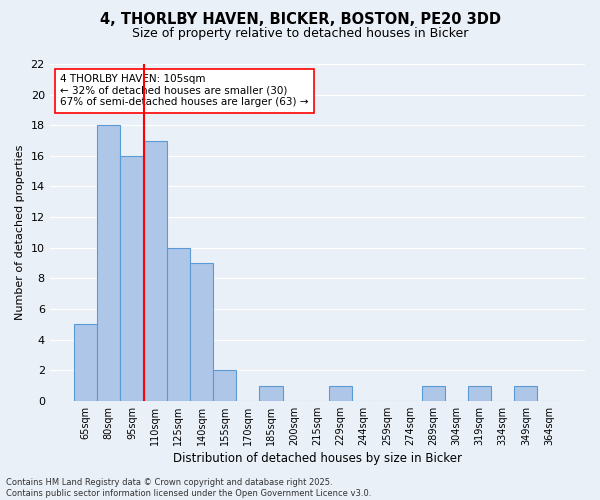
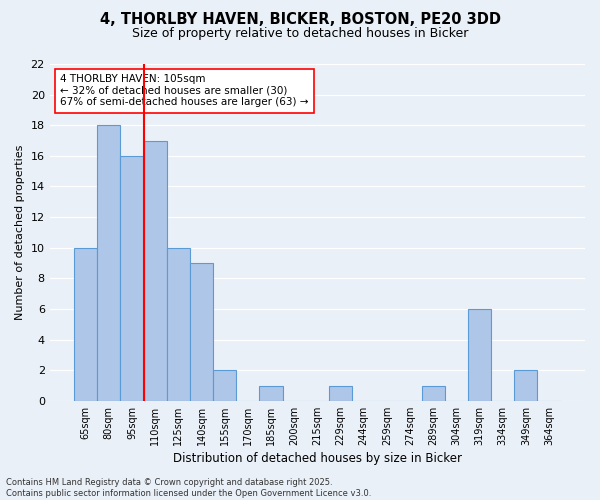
65sqm: 5 -> 10
319sqm: 1 -> 6
349sqm: 1 -> 2
